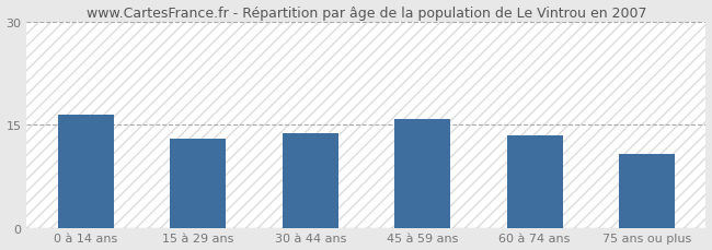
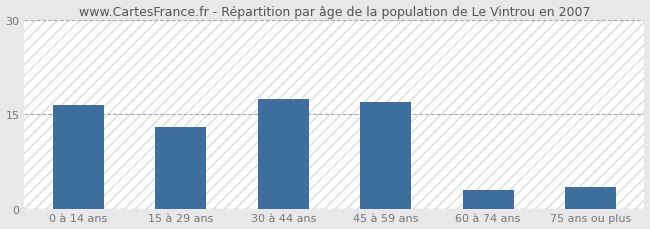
30 à 44 ans: 13.8 -> 17.5
45 à 59 ans: 15.8 -> 17.0
60 à 74 ans: 13.4 -> 3.0
75 ans ou plus: 10.8 -> 3.5
